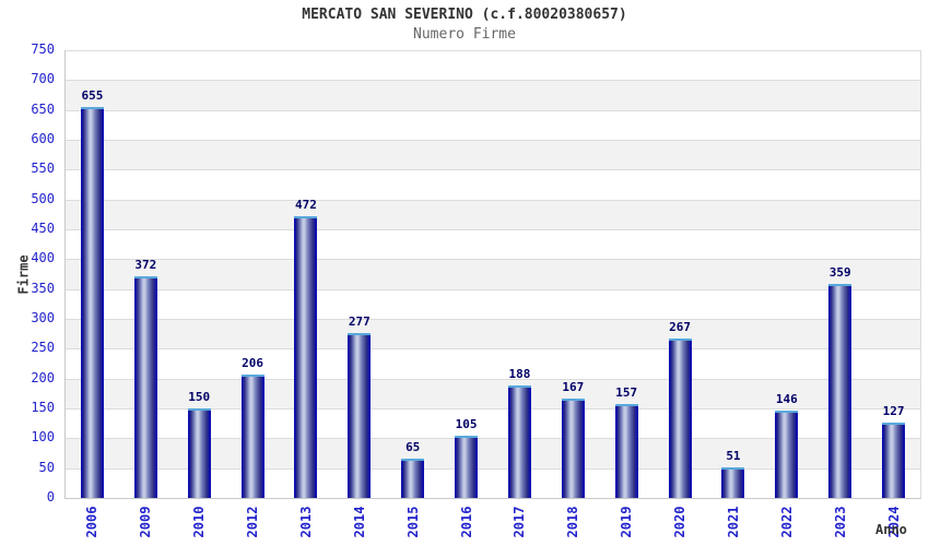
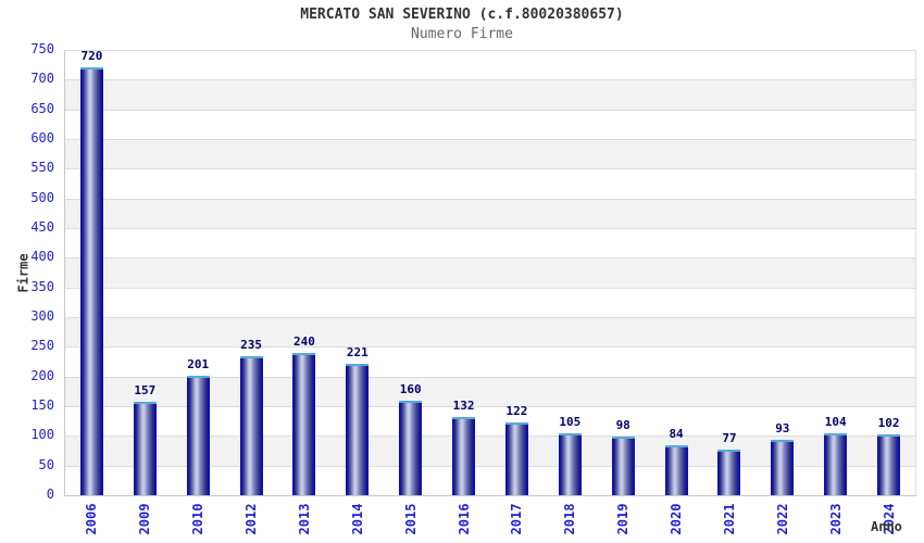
2006: 655 -> 720
2009: 372 -> 157
2010: 150 -> 201
2012: 206 -> 235
2013: 472 -> 240
2014: 277 -> 221
2015: 65 -> 160
2016: 105 -> 132
2017: 188 -> 122
2018: 167 -> 105
2019: 157 -> 98
2020: 267 -> 84
2021: 51 -> 77
2022: 146 -> 93
2023: 359 -> 104
2024: 127 -> 102
